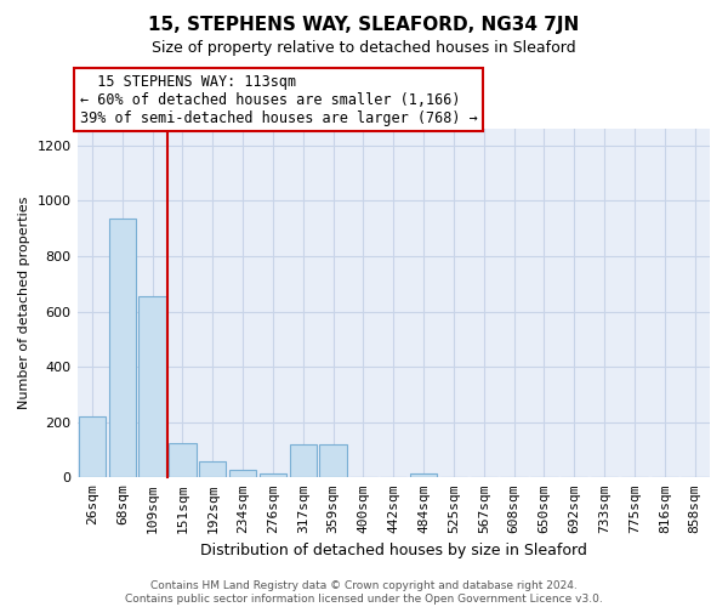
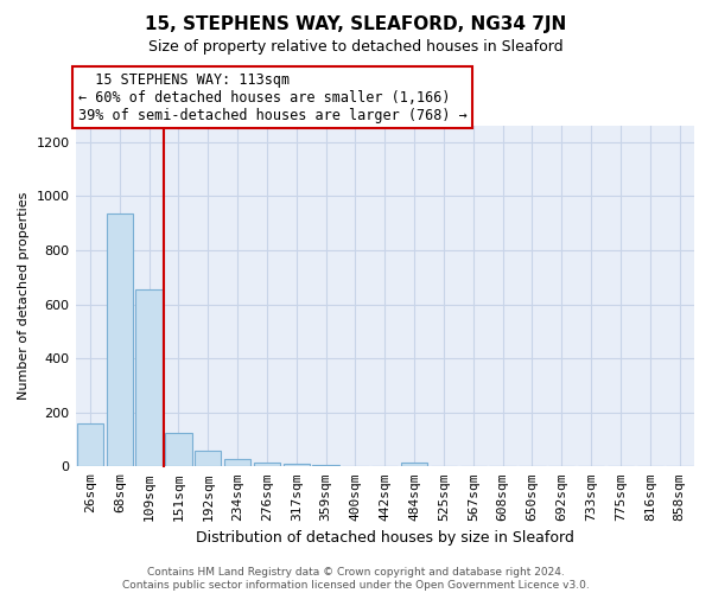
26sqm: 220 -> 160
317sqm: 120 -> 8
359sqm: 120 -> 5
